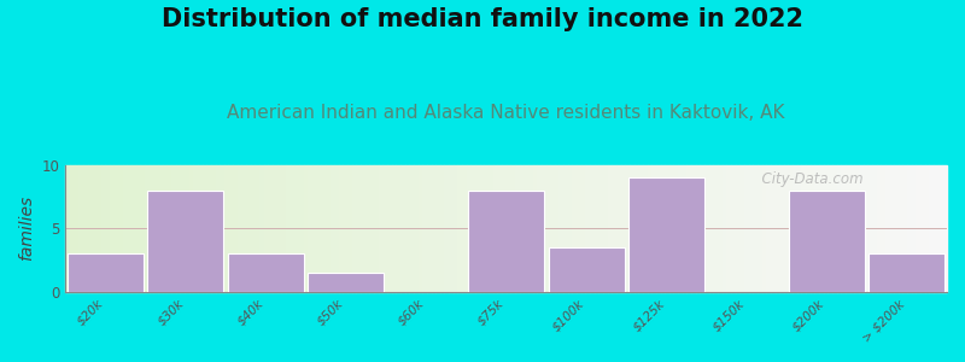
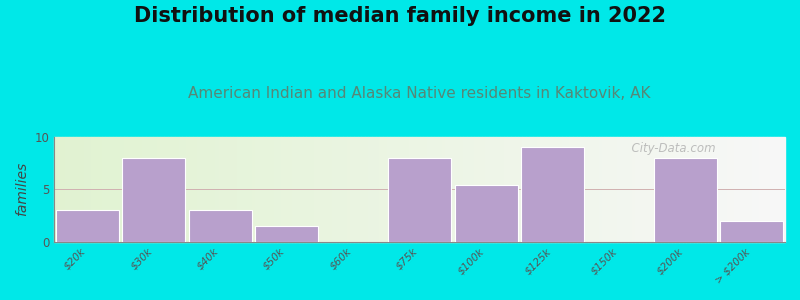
$100k: 3.5 -> 5.4
> $200k: 3.0 -> 2.0
